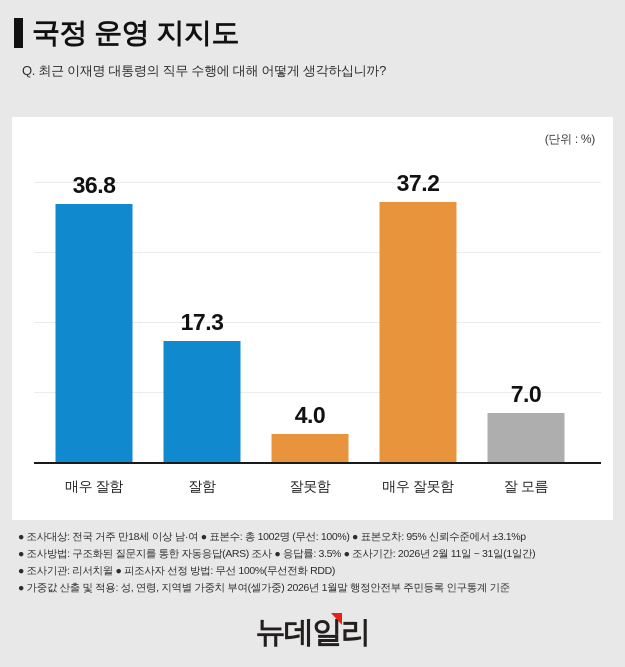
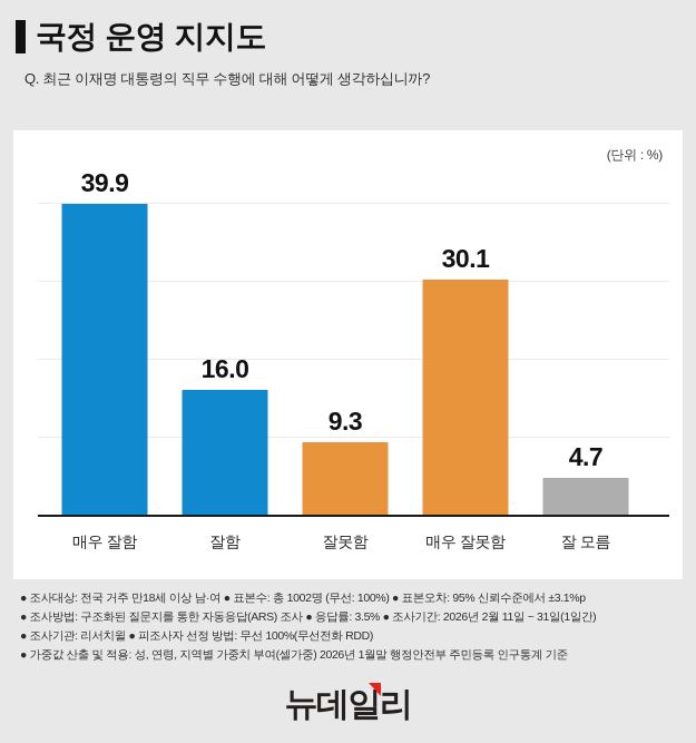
매우 잘함: 36.8 -> 39.9
잘함: 17.3 -> 16.0
잘못함: 4.0 -> 9.3
매우 잘못함: 37.2 -> 30.1
잘 모름: 7.0 -> 4.7
